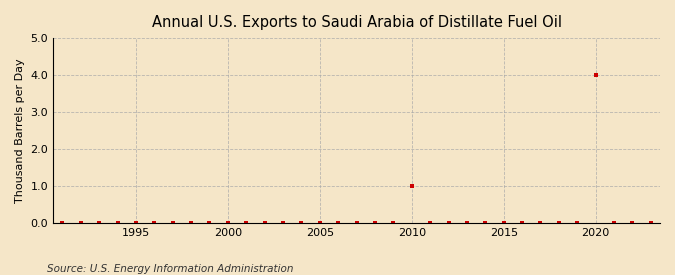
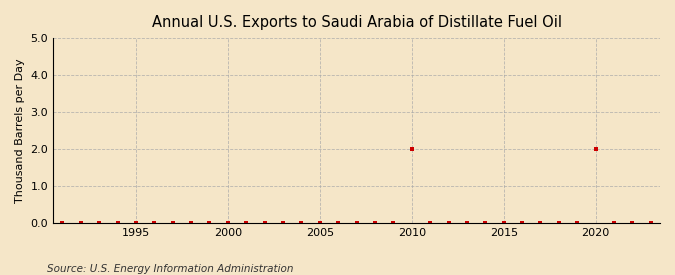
2010: 1 -> 2
2020: 4 -> 2
